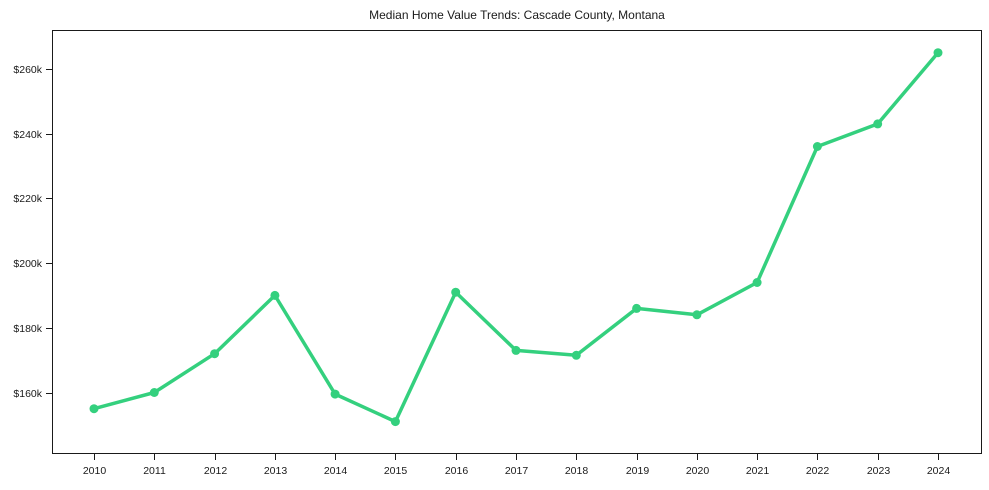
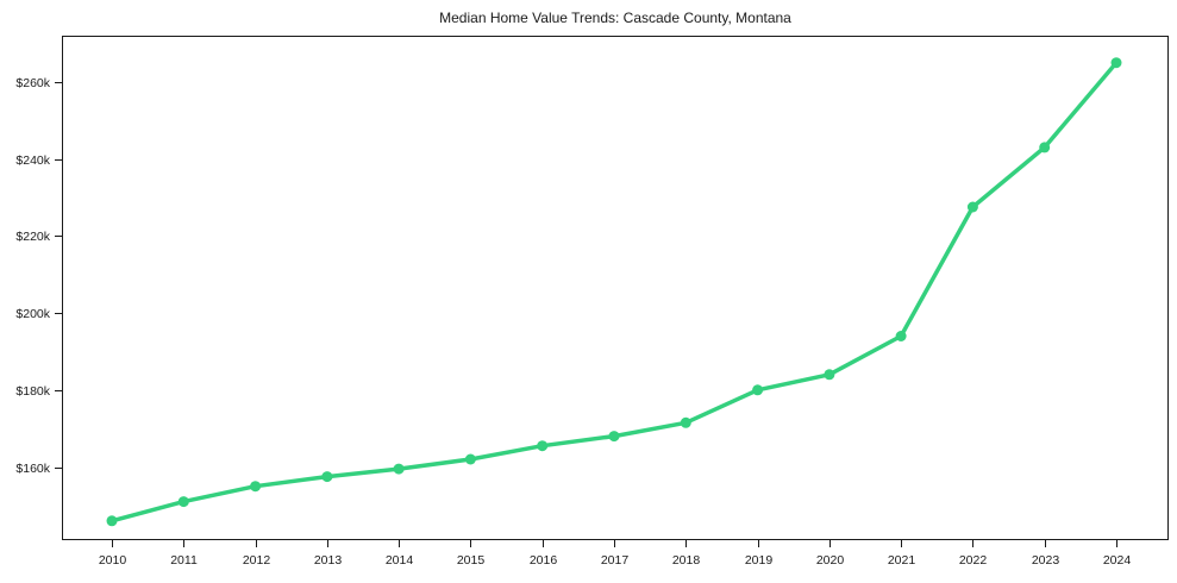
2010: $155k -> $146k
2011: $160k -> $151k
2012: $172k -> $155k
2013: $190k -> $158k
2015: $151k -> $162k
2016: $191k -> $166k
2017: $173k -> $168k
2019: $186k -> $180k
2022: $236k -> $228k
